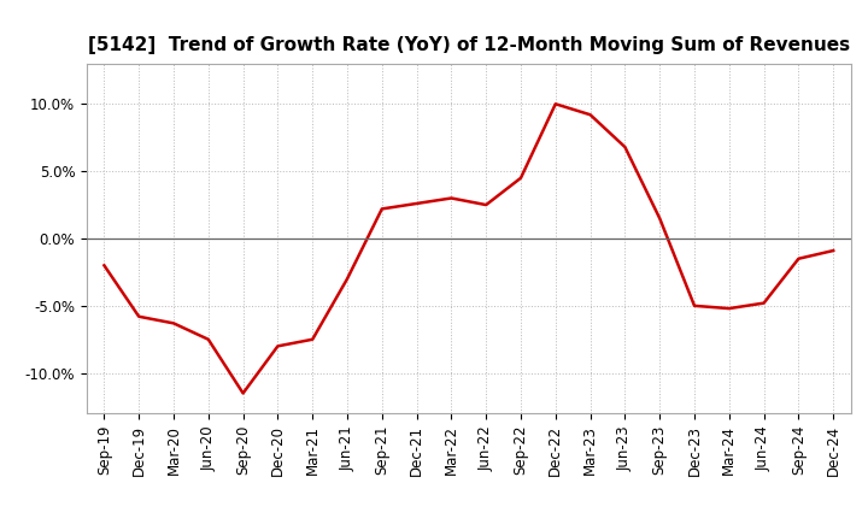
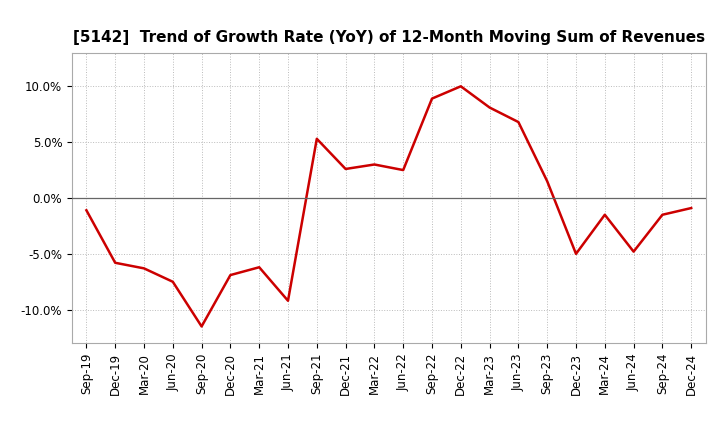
Sep-19: -2.0% -> -1.1%
Dec-20: -8.0% -> -6.9%
Mar-21: -7.5% -> -6.2%
Jun-21: -3.0% -> -9.2%
Sep-21: 2.2% -> 5.3%
Sep-22: 4.5% -> 8.9%
Mar-23: 9.2% -> 8.1%
Mar-24: -5.2% -> -1.5%
